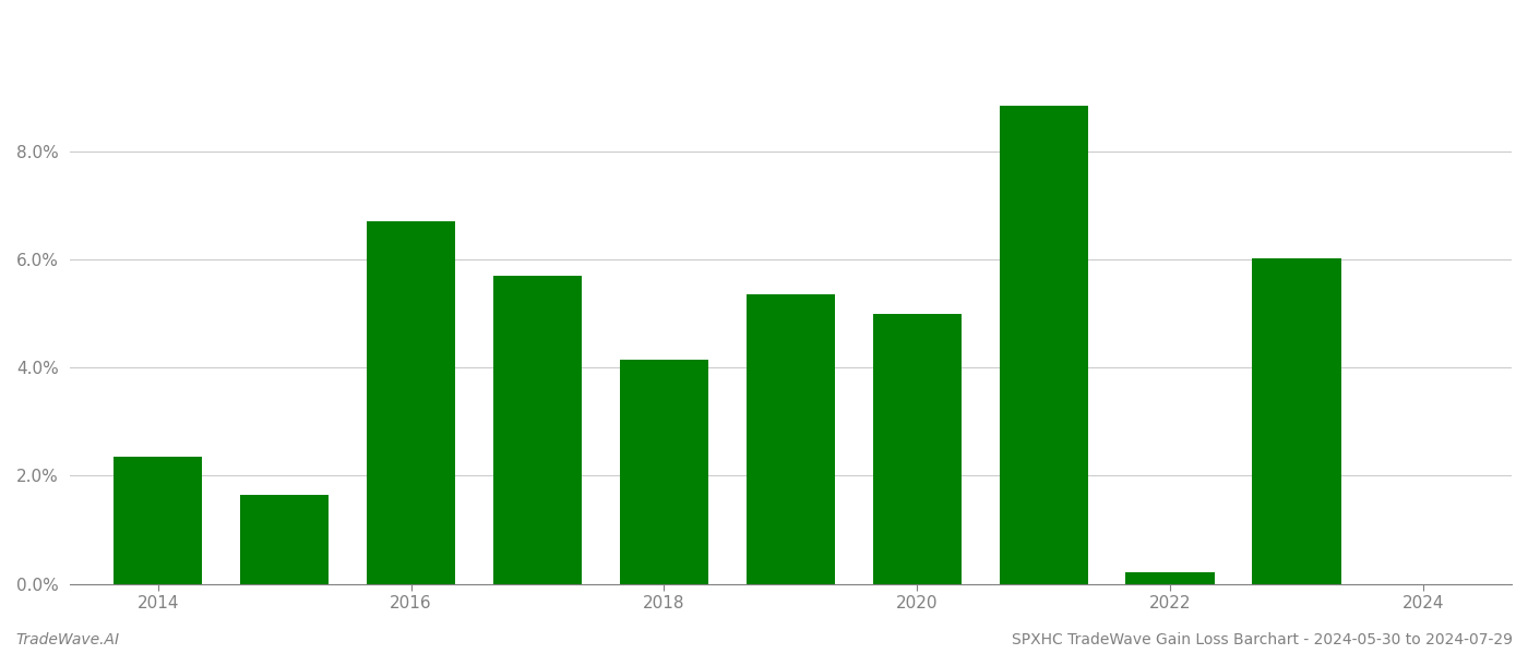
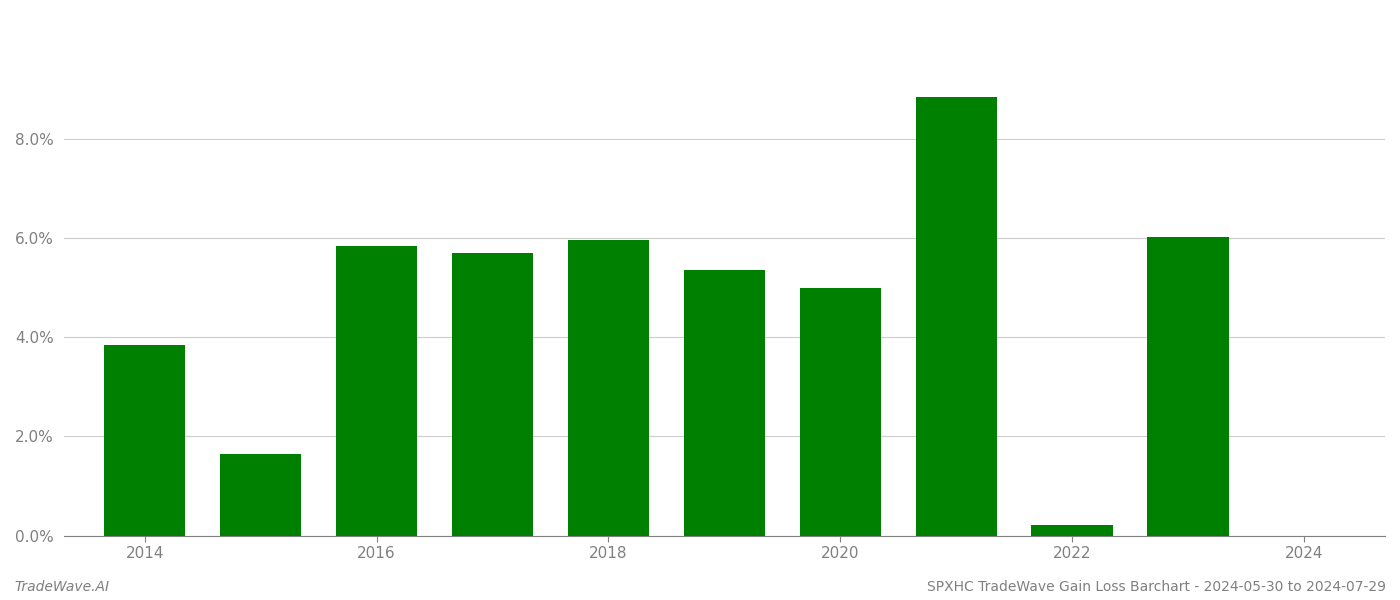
2014: 2.35% -> 3.85%
2016: 6.70% -> 5.85%
2018: 4.15% -> 5.97%
